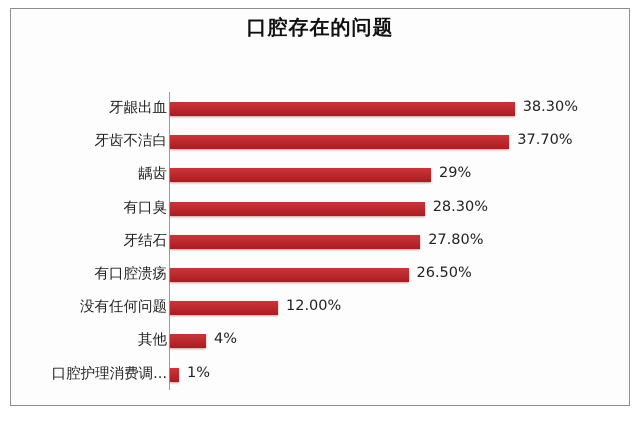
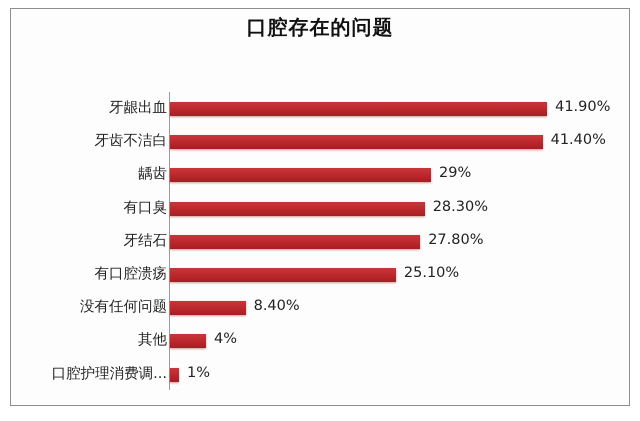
牙龈出血: 38.30% -> 41.90%
牙齿不洁白: 37.70% -> 41.40%
有口腔溃疡: 26.50% -> 25.10%
没有任何问题: 12.00% -> 8.40%
